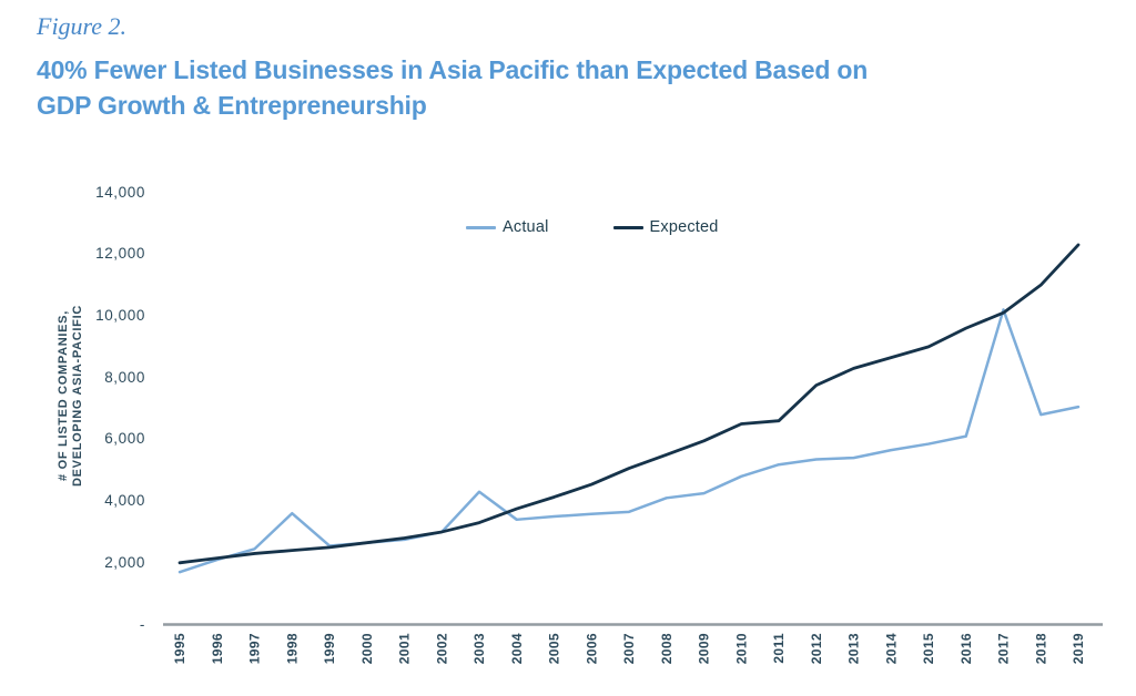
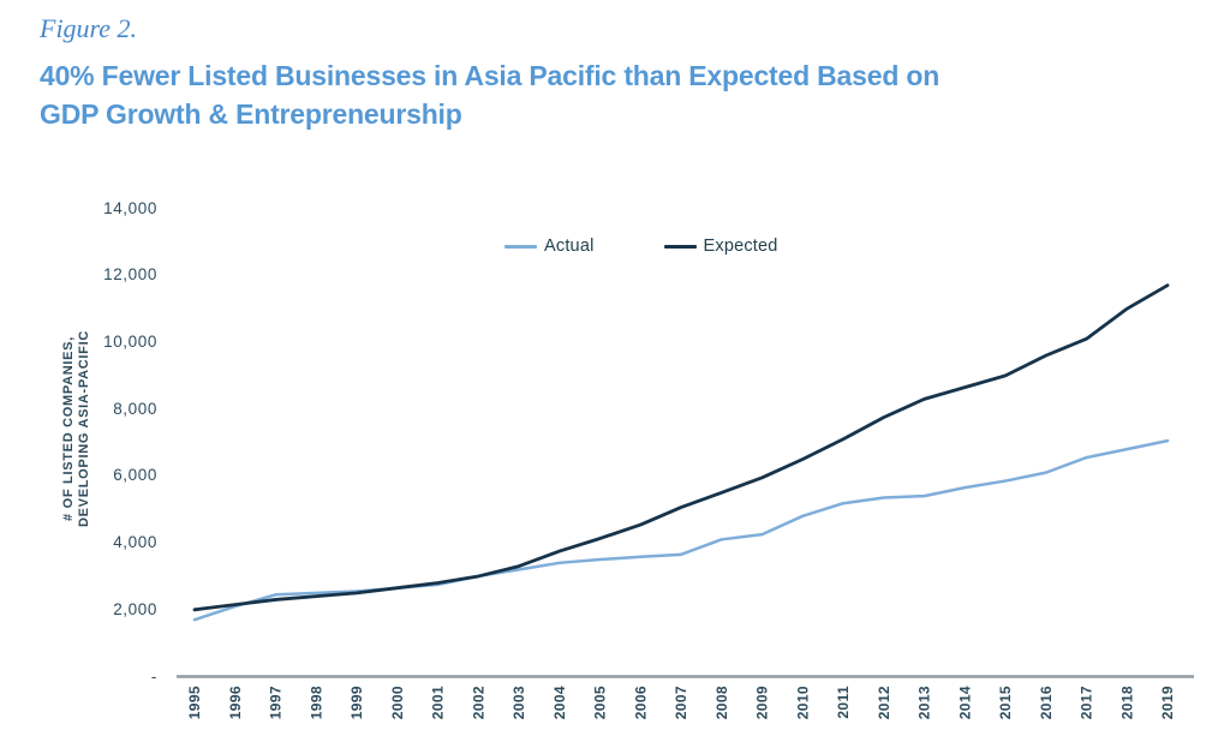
Actual/1998: 3600 -> 2500
Actual/2003: 4300 -> 3200
Expected/2011: 6600 -> 7100
Actual/2017: 10200 -> 6600
Expected/2019: 12300 -> 11700
